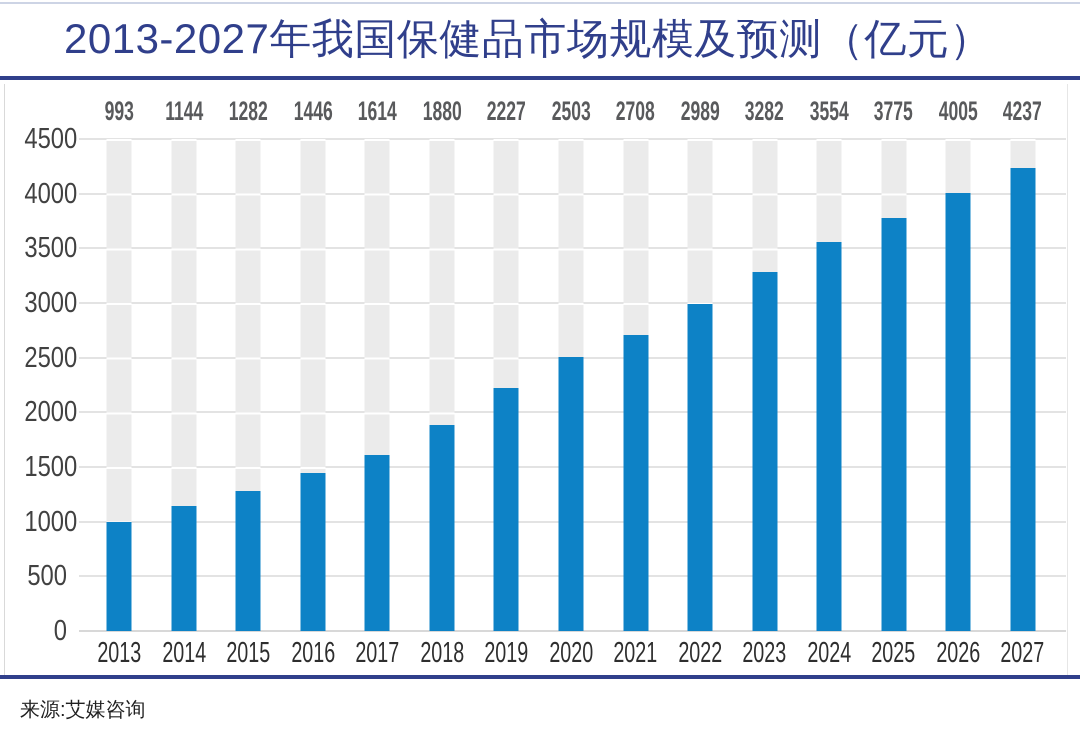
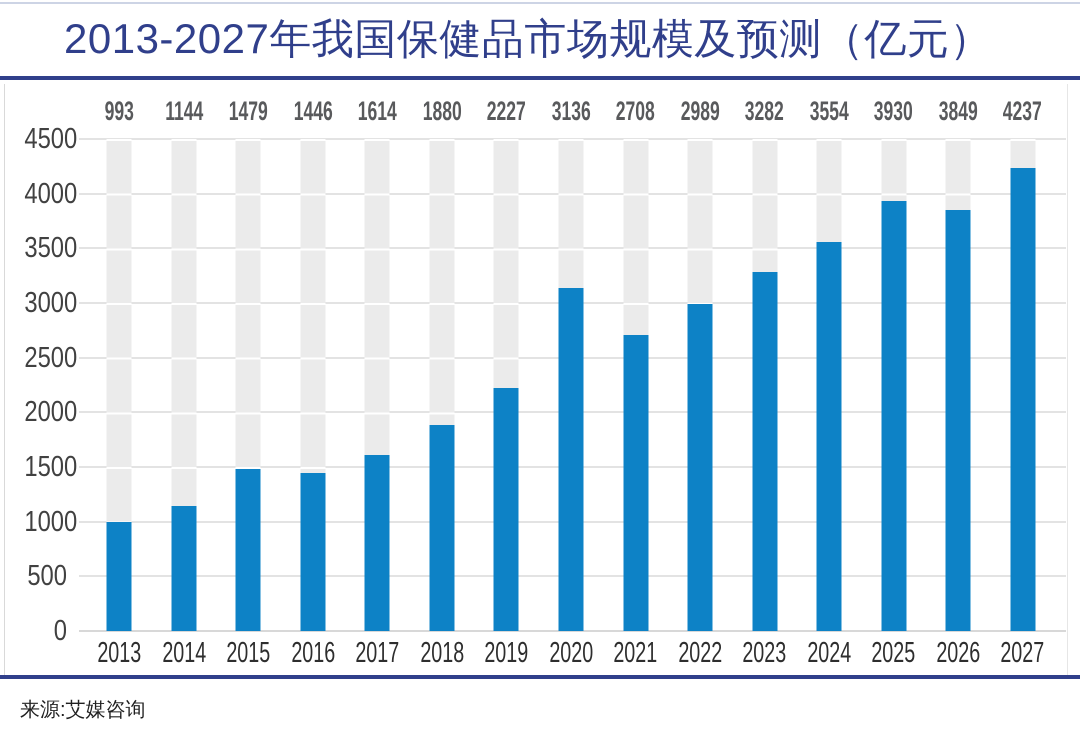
2015: 1282 -> 1479
2020: 2503 -> 3136
2025: 3775 -> 3930
2026: 4005 -> 3849
